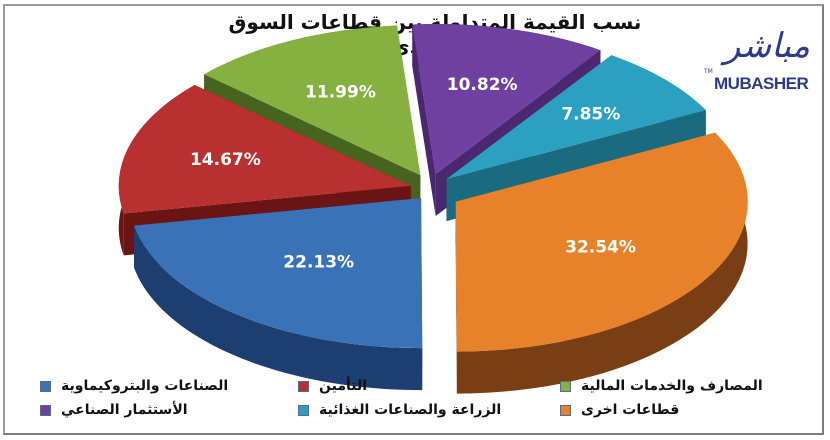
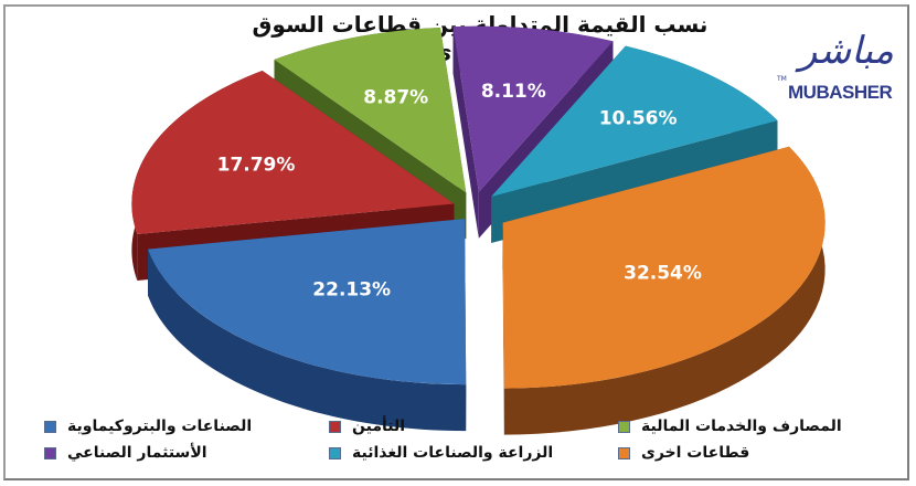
الأستثمار الصناعي: 10.82% -> 8.11%
الزراعة والصناعات الغذائية: 7.85% -> 10.56%
التأمين: 14.67% -> 17.79%
المصارف والخدمات المالية: 11.99% -> 8.87%
